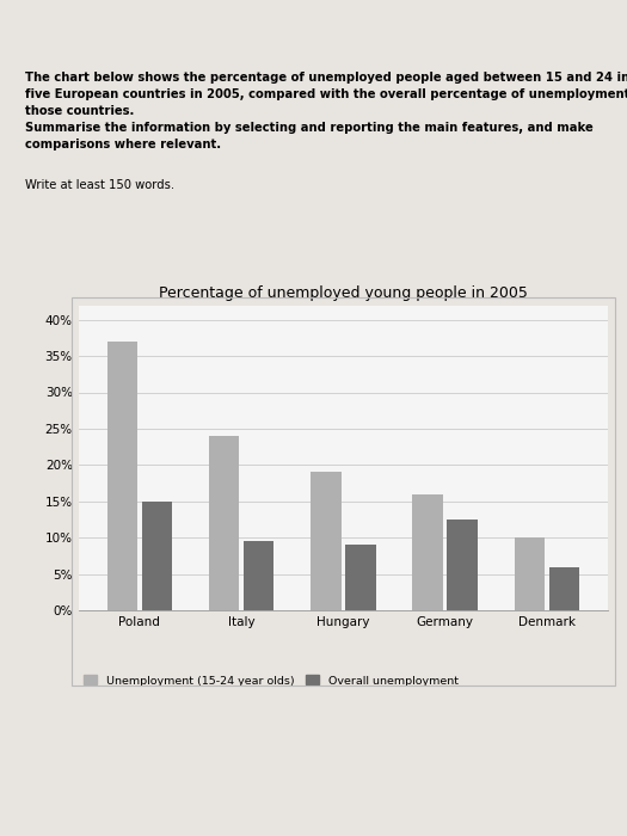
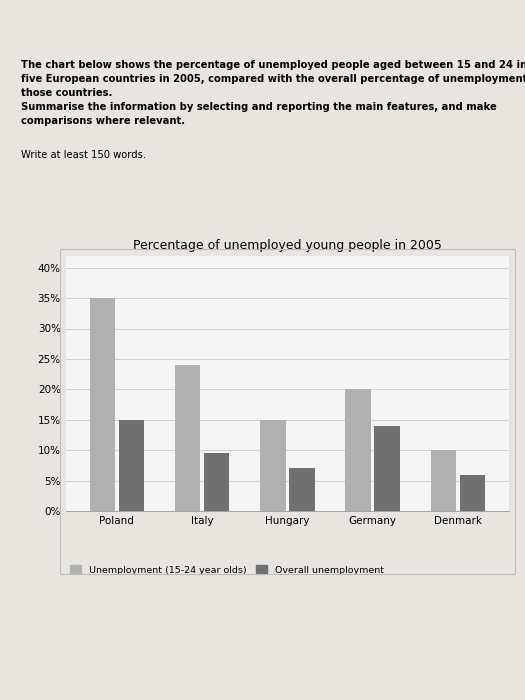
Unemployment (15-24 year olds)/Poland: 37% -> 35%
Unemployment (15-24 year olds)/Hungary: 19% -> 15%
Overall unemployment/Hungary: 9.0% -> 7.0%
Unemployment (15-24 year olds)/Germany: 16% -> 20%
Overall unemployment/Germany: 12.5% -> 14.0%
